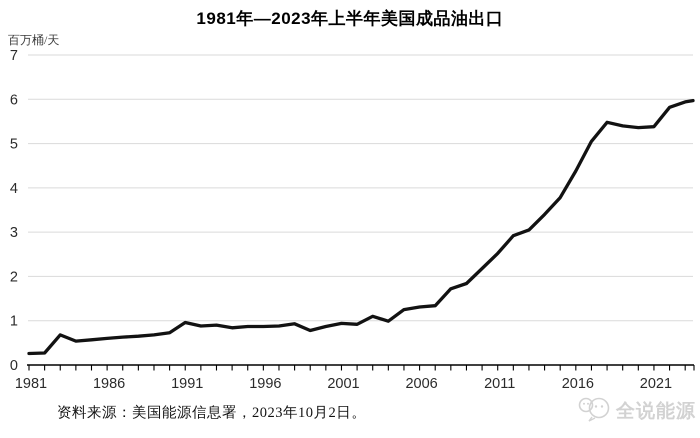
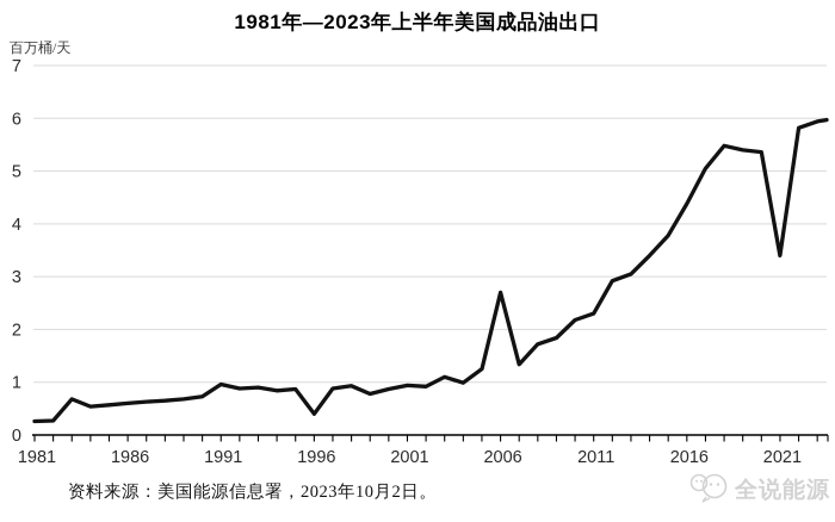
1996: 0.9 -> 0.4
2006: 1.3 -> 2.7
2011: 2.5 -> 2.3
2021: 5.4 -> 3.4
